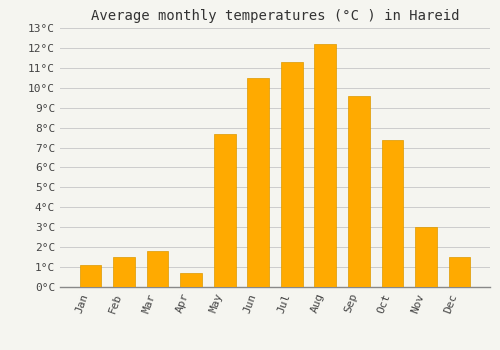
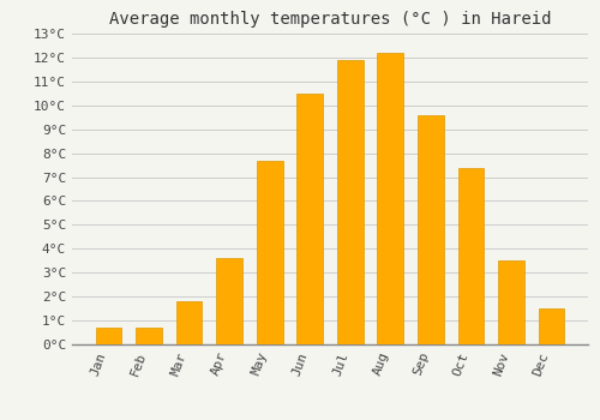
Jan: 1.1°C -> 0.7°C
Feb: 1.5°C -> 0.7°C
Apr: 0.7°C -> 3.6°C
Jul: 11.3°C -> 11.9°C
Nov: 3.0°C -> 3.5°C
